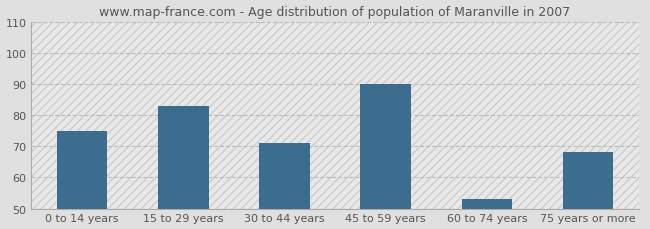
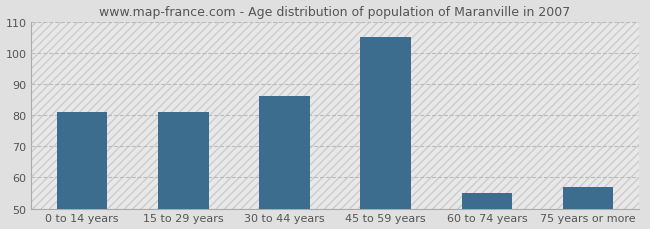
0 to 14 years: 75 -> 81
15 to 29 years: 83 -> 81
30 to 44 years: 71 -> 86
45 to 59 years: 90 -> 105
60 to 74 years: 53 -> 55
75 years or more: 68 -> 57
